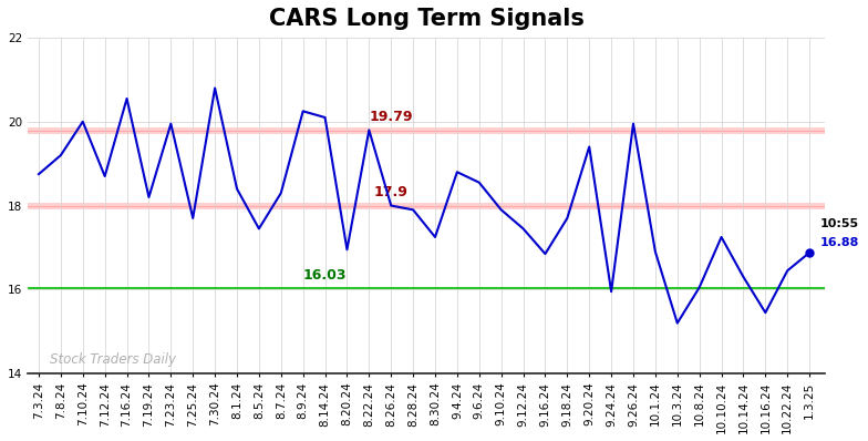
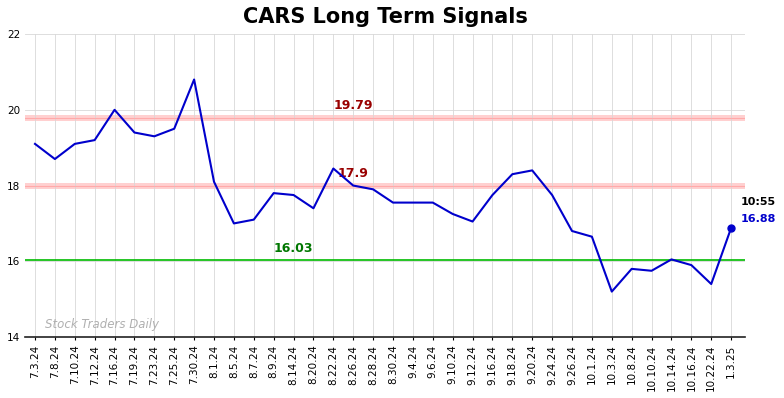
7.3.24: 18.75 -> 19.10
7.8.24: 19.20 -> 18.70
7.10.24: 20.00 -> 19.10
7.12.24: 18.70 -> 19.20
7.16.24: 20.55 -> 20.00
7.19.24: 18.20 -> 19.40
7.23.24: 19.95 -> 19.30
7.25.24: 17.70 -> 19.50
8.1.24: 18.40 -> 18.10
8.5.24: 17.45 -> 17.00
8.7.24: 18.30 -> 17.10
8.9.24: 20.25 -> 17.80
8.14.24: 20.10 -> 17.75
8.20.24: 16.95 -> 17.40
8.22.24: 19.80 -> 18.45
8.30.24: 17.25 -> 17.55
9.4.24: 18.80 -> 17.55
9.6.24: 18.55 -> 17.55
9.10.24: 17.90 -> 17.25
9.12.24: 17.45 -> 17.05
9.16.24: 16.85 -> 17.75
9.18.24: 17.70 -> 18.30
9.20.24: 19.40 -> 18.40
9.24.24: 15.95 -> 17.75
9.26.24: 19.95 -> 16.80
10.1.24: 16.90 -> 16.65
10.8.24: 16.05 -> 15.80
10.10.24: 17.25 -> 15.75
10.14.24: 16.30 -> 16.05
10.16.24: 15.45 -> 15.90
10.22.24: 16.45 -> 15.40
